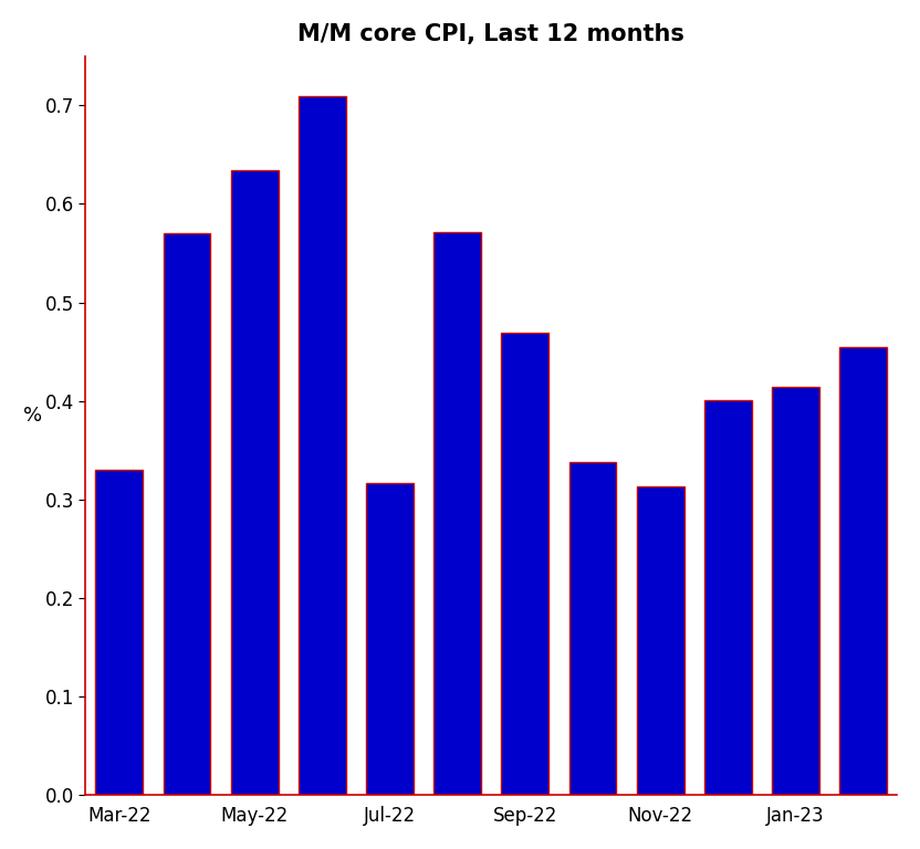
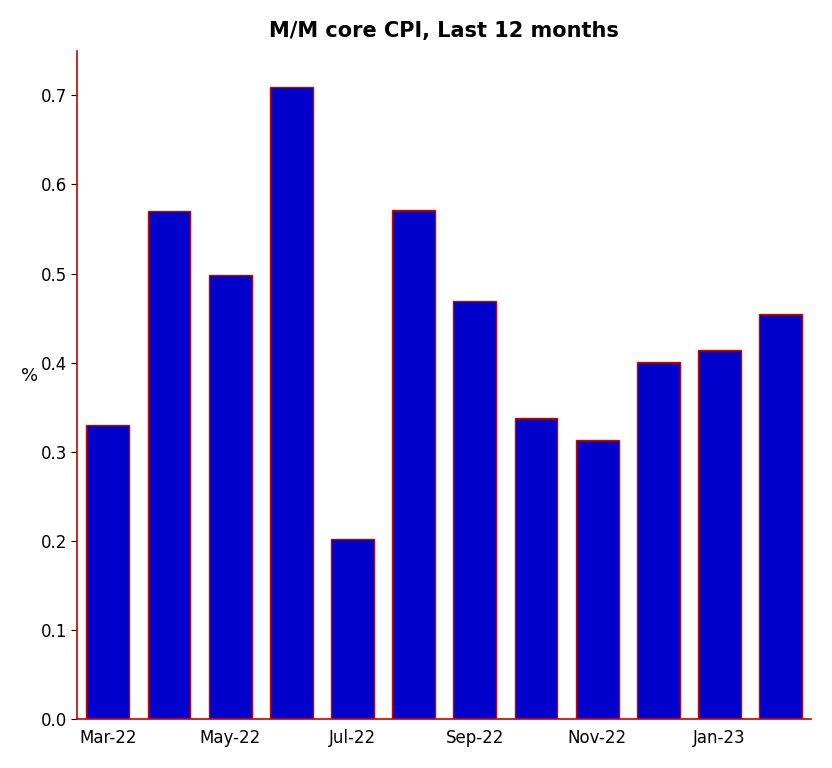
May-22: 0.634 -> 0.498
Jul-22: 0.317 -> 0.202
